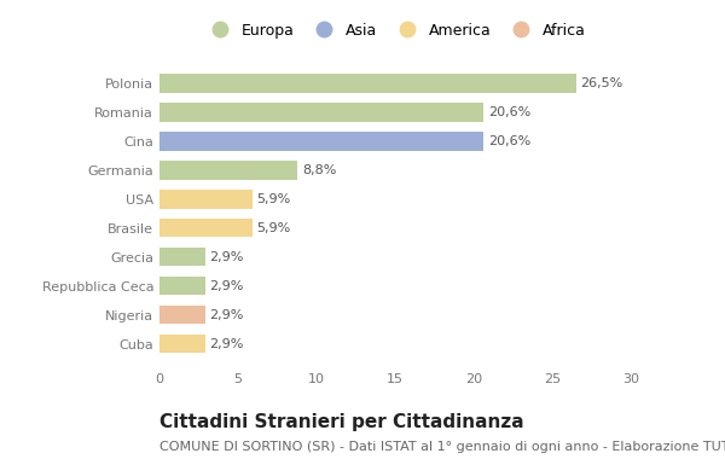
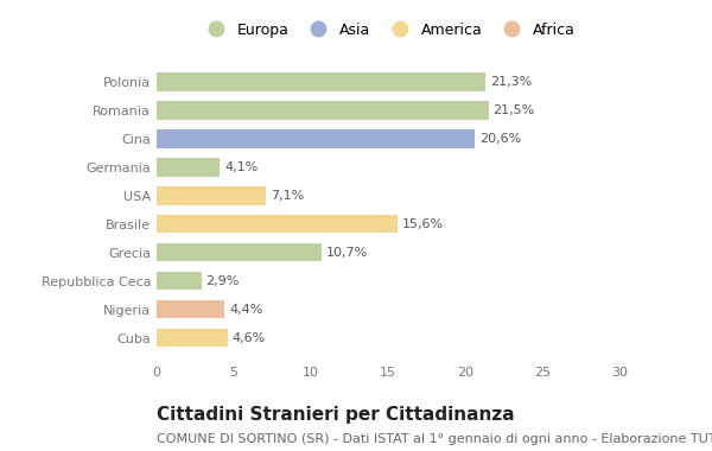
Polonia: 26,5% -> 21,3%
Romania: 20,6% -> 21,5%
Germania: 8,8% -> 4,1%
USA: 5,9% -> 7,1%
Brasile: 5,9% -> 15,6%
Grecia: 2,9% -> 10,7%
Nigeria: 2,9% -> 4,4%
Cuba: 2,9% -> 4,6%
